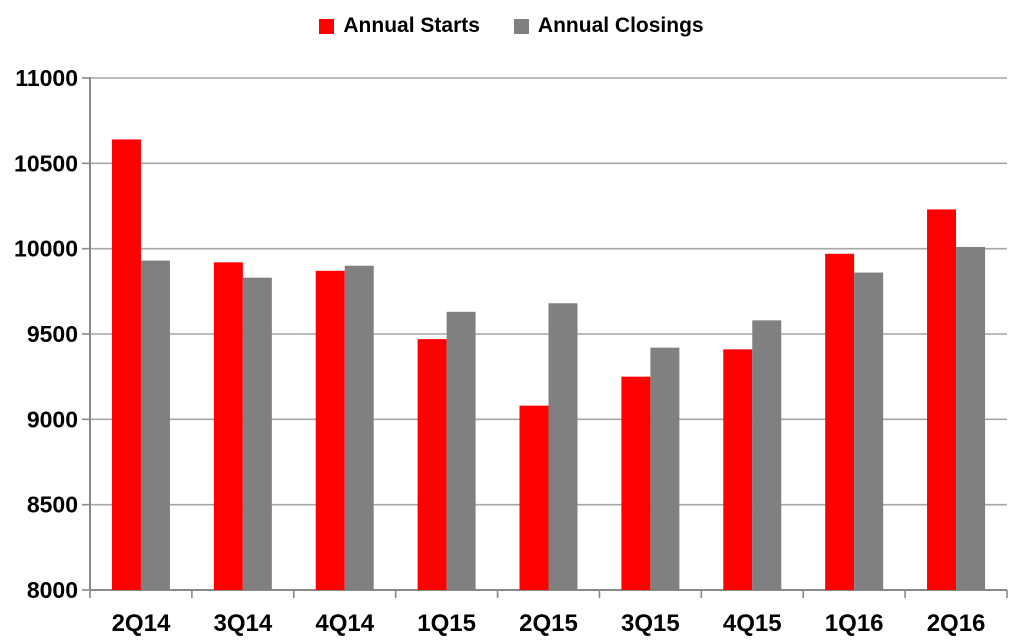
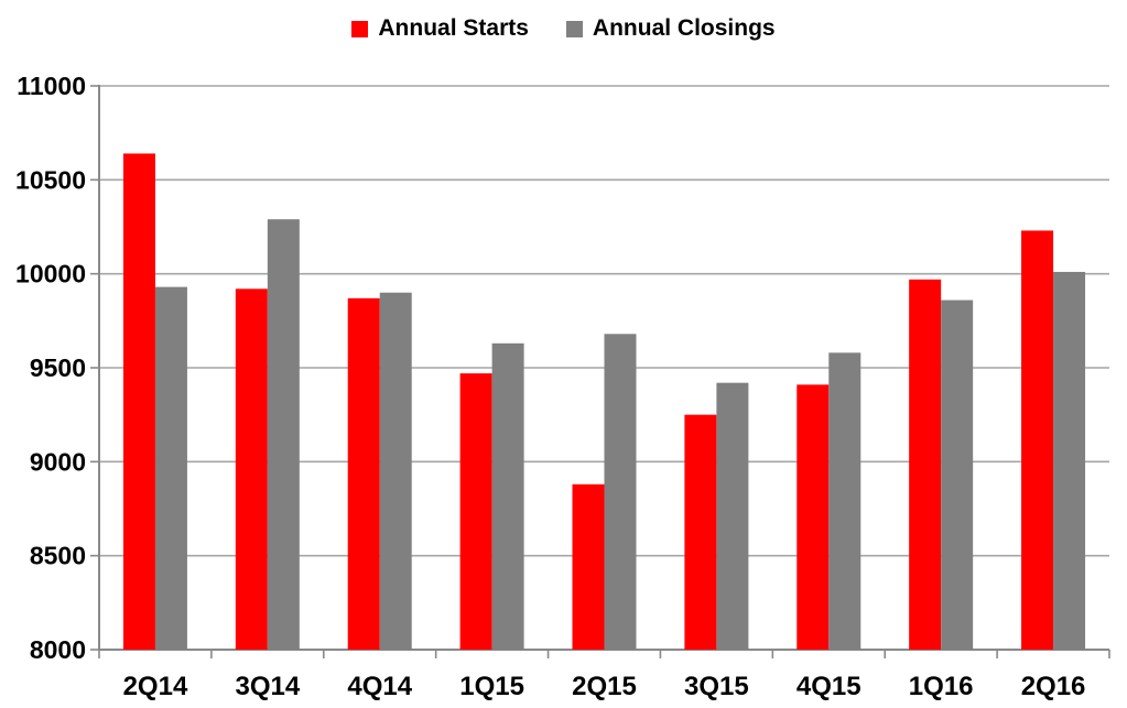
Annual Closings/3Q14: 9830 -> 10290
Annual Starts/2Q15: 9080 -> 8880
